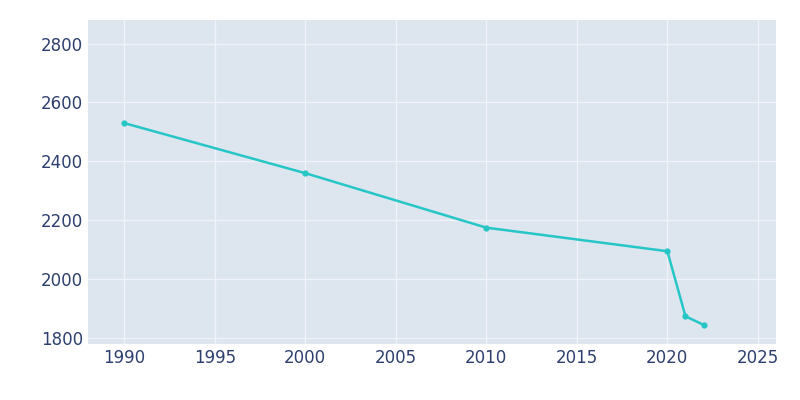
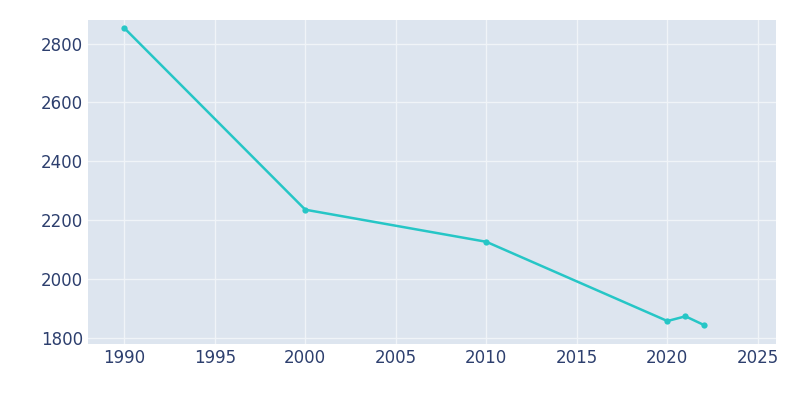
1990: 2530 -> 2853
2000: 2360 -> 2236
2010: 2175 -> 2127
2020: 2095 -> 1858
